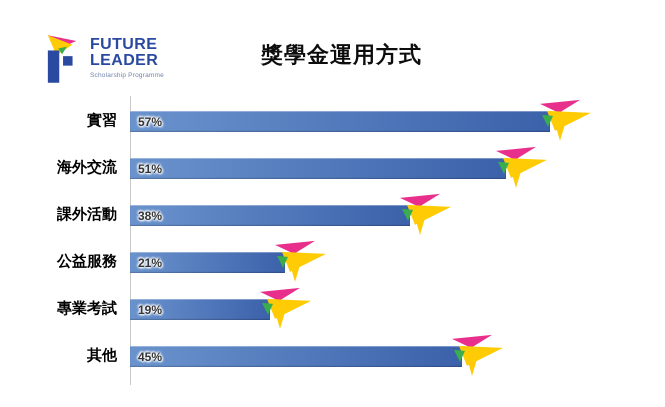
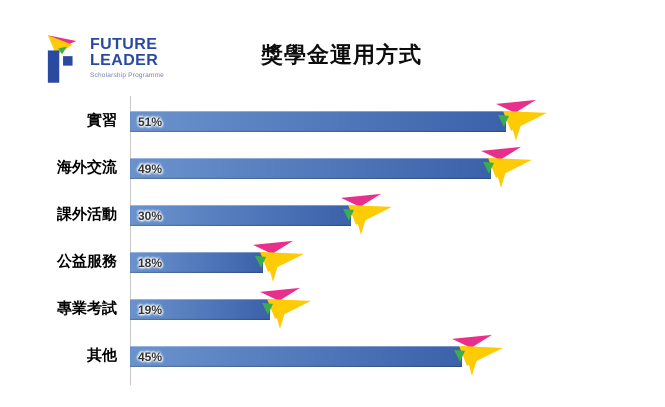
實習: 57% -> 51%
海外交流: 51% -> 49%
課外活動: 38% -> 30%
公益服務: 21% -> 18%
